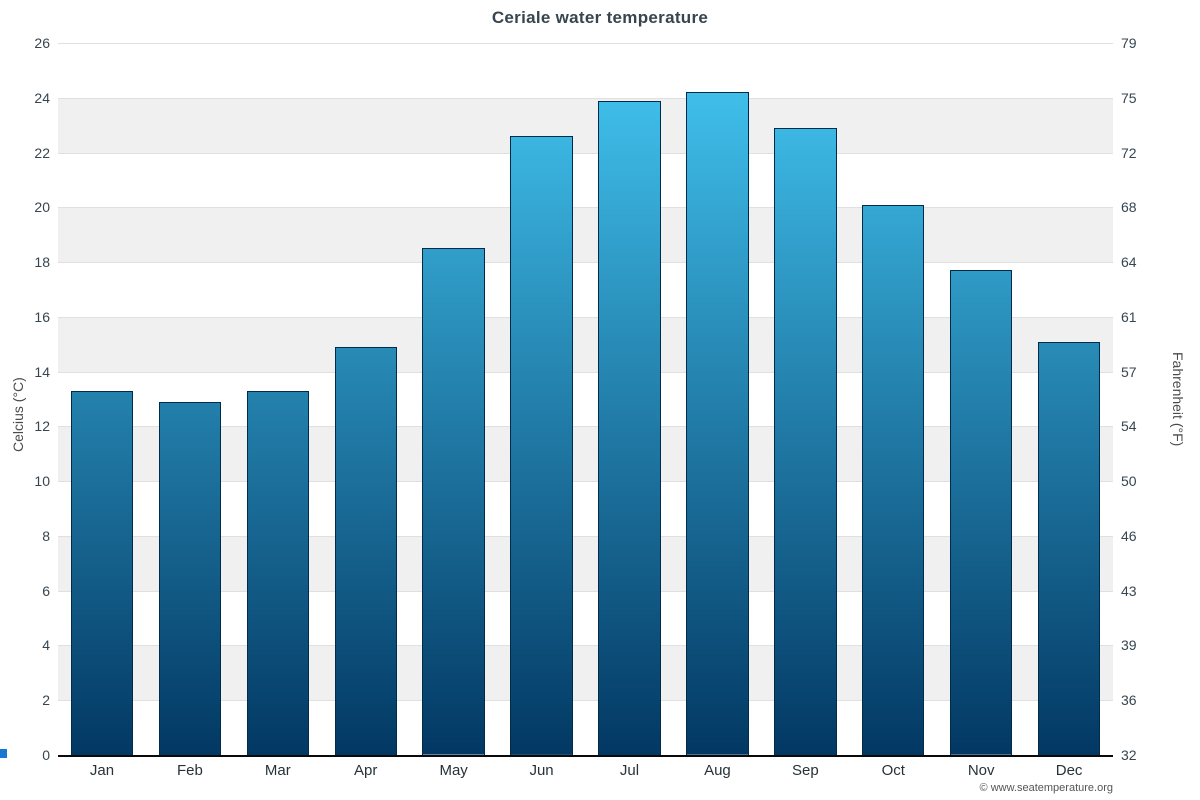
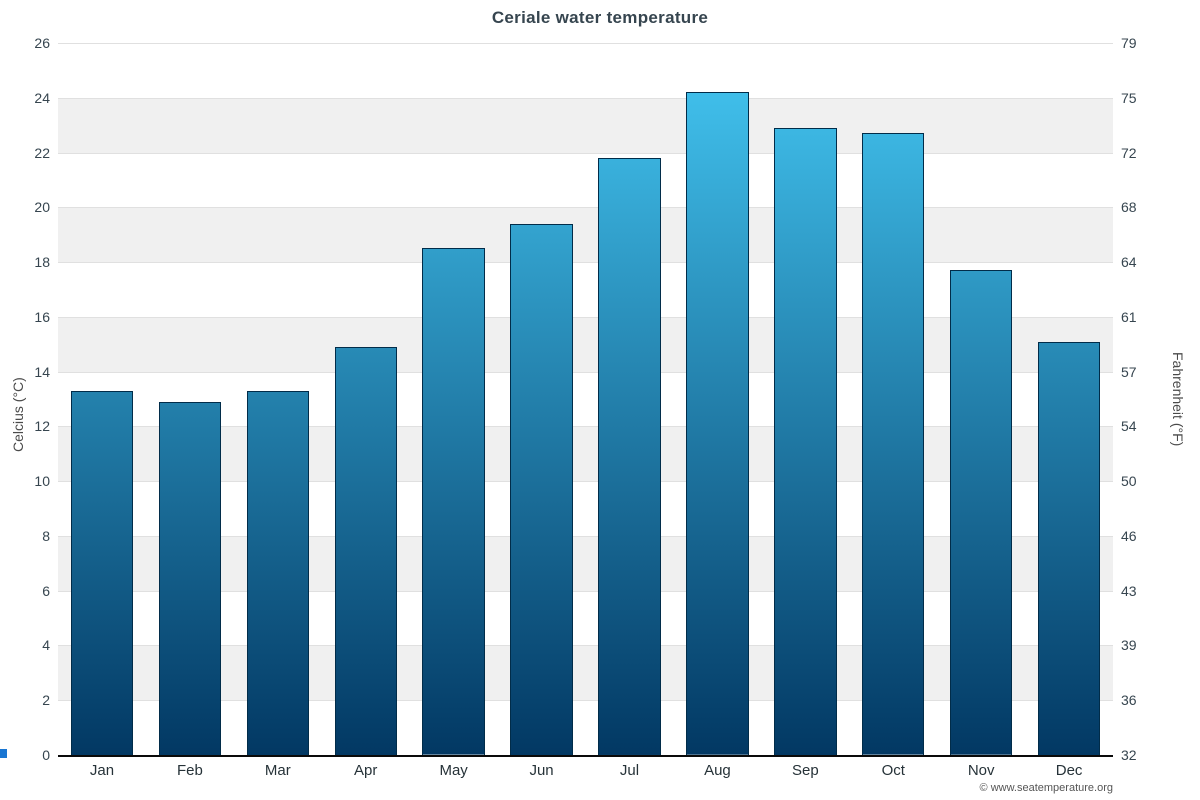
Jun: 22.6 -> 19.4
Jul: 23.9 -> 21.8
Oct: 20.1 -> 22.7
